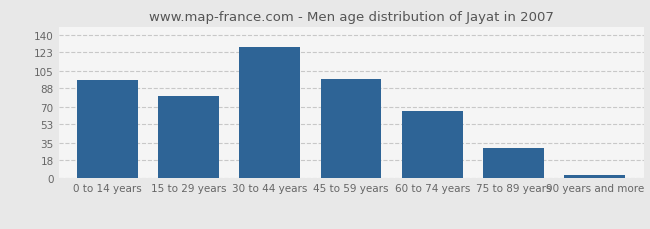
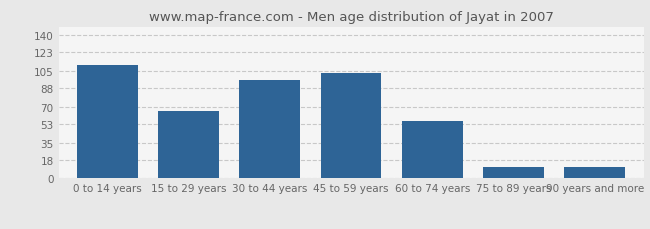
0 to 14 years: 96 -> 111
15 to 29 years: 80 -> 66
30 to 44 years: 128 -> 96
45 to 59 years: 97 -> 103
60 to 74 years: 66 -> 56
75 to 89 years: 30 -> 11
90 years and more: 3 -> 11
